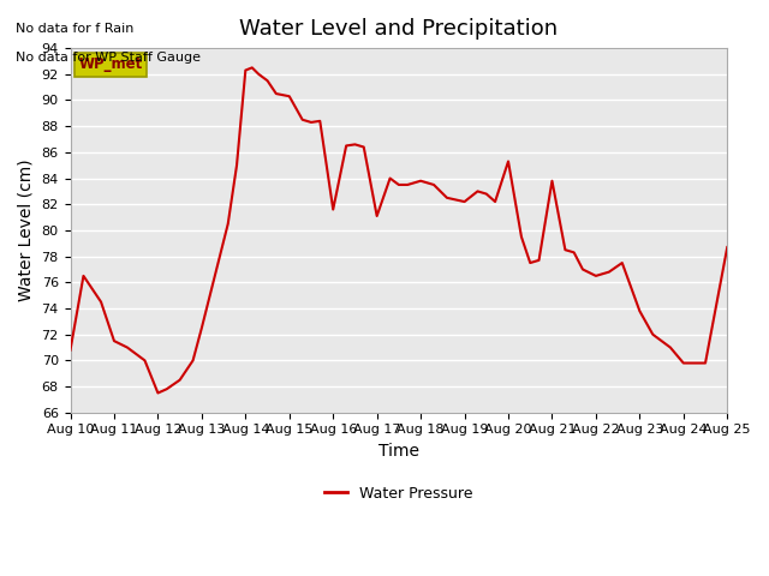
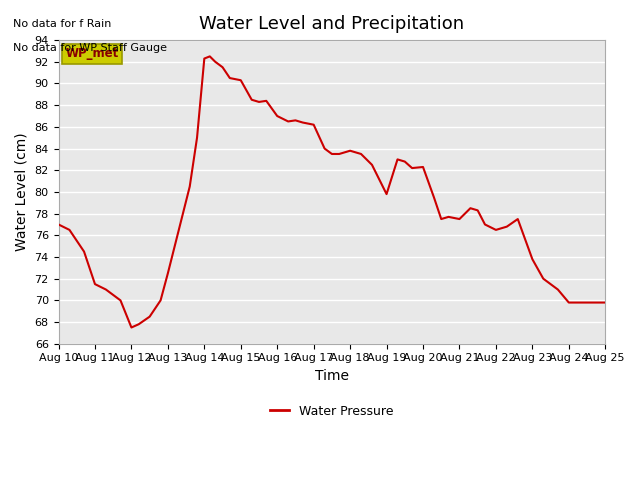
Aug 10: 70.8 -> 77.0
Aug 16: 81.6 -> 87.0
Aug 17: 81.1 -> 86.2
Aug 19: 82.2 -> 79.8
Aug 20: 85.3 -> 82.3
Aug 21: 83.8 -> 77.5
Aug 25: 78.7 -> 69.8
